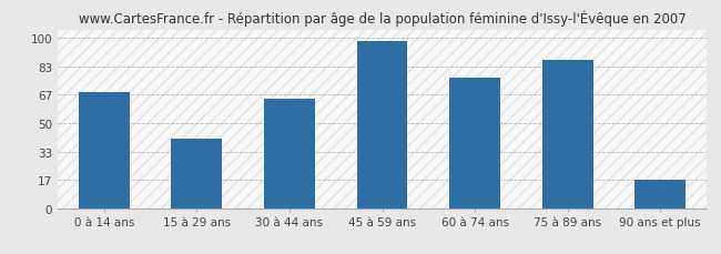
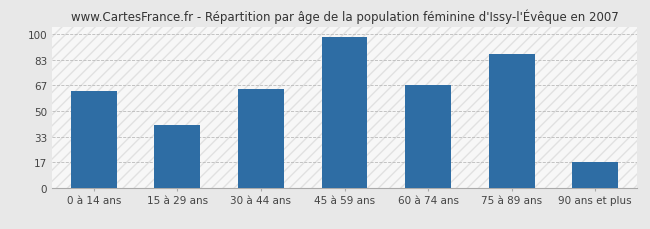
0 à 14 ans: 68 -> 63
60 à 74 ans: 77 -> 67
